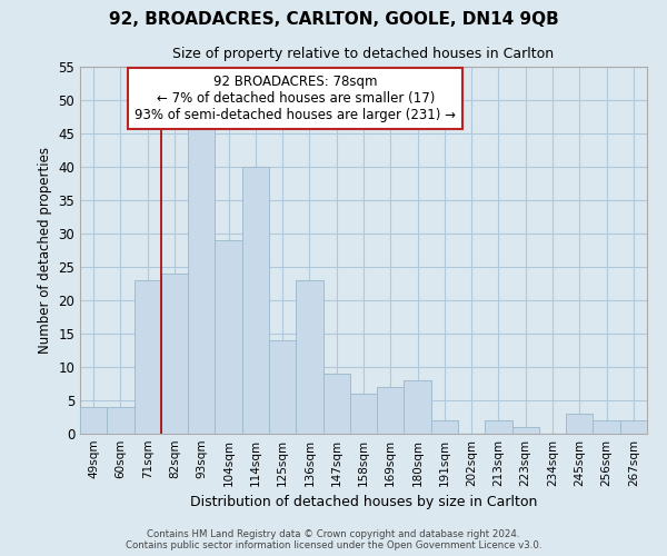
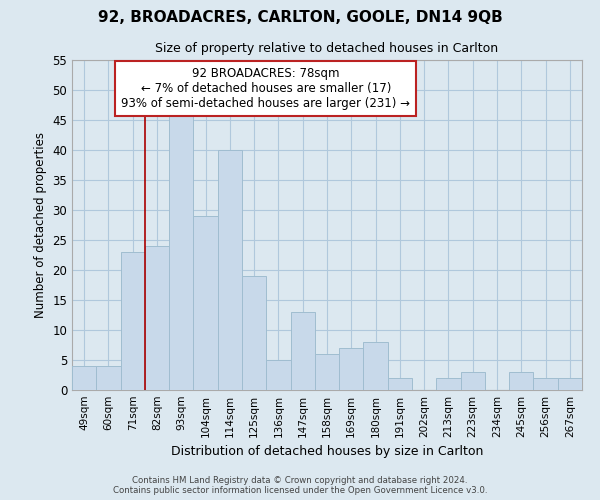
125sqm: 14 -> 19
136sqm: 23 -> 5
147sqm: 9 -> 13
223sqm: 1 -> 3
